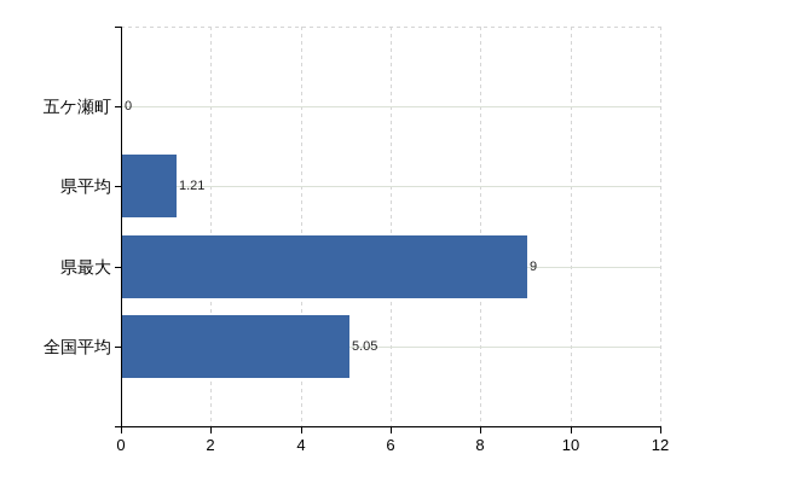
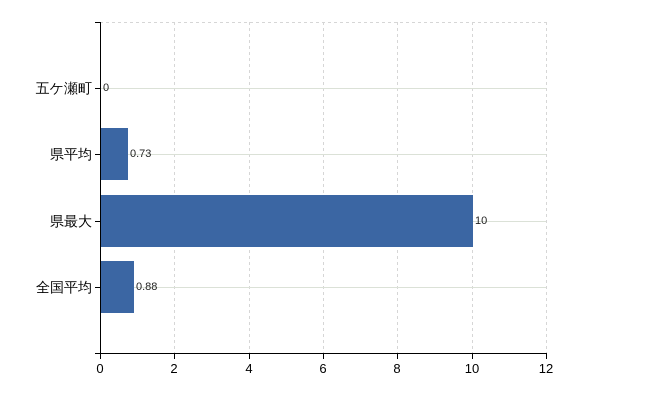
県平均: 1.21 -> 0.73
県最大: 9 -> 10
全国平均: 5.05 -> 0.88
